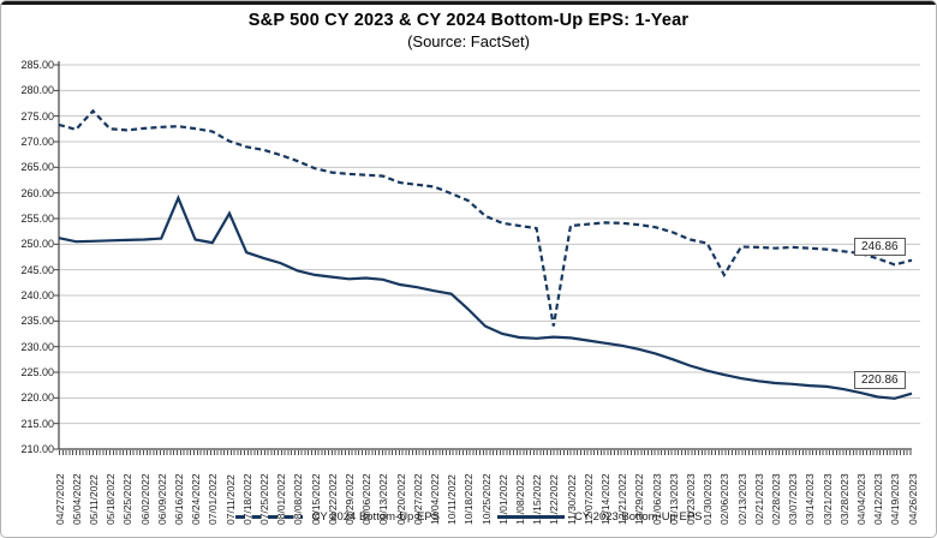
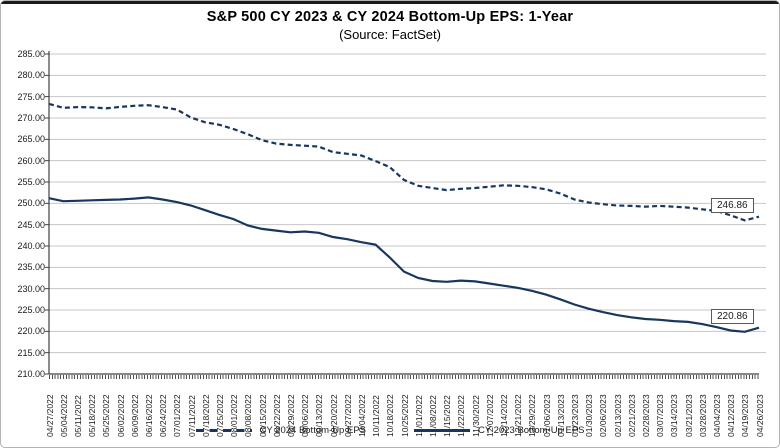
CY 2024 Bottom-Up EPS/05/11/2022: 276 -> 273
CY 2023 Bottom-Up EPS/06/16/2022: 259 -> 251
CY 2023 Bottom-Up EPS/07/11/2022: 256 -> 250
CY 2024 Bottom-Up EPS/11/22/2022: 234 -> 253
CY 2024 Bottom-Up EPS/02/06/2023: 244 -> 250
